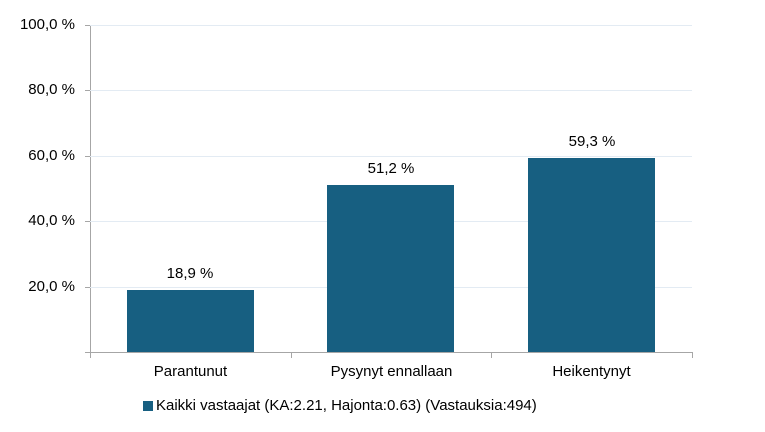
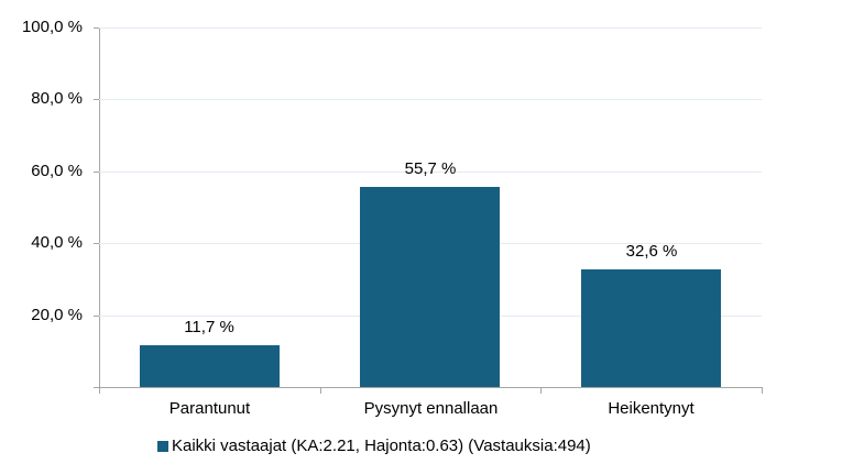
Parantunut: 18,9 -> 11,7
Pysynyt ennallaan: 51,2 -> 55,7
Heikentynyt: 59,3 -> 32,6
